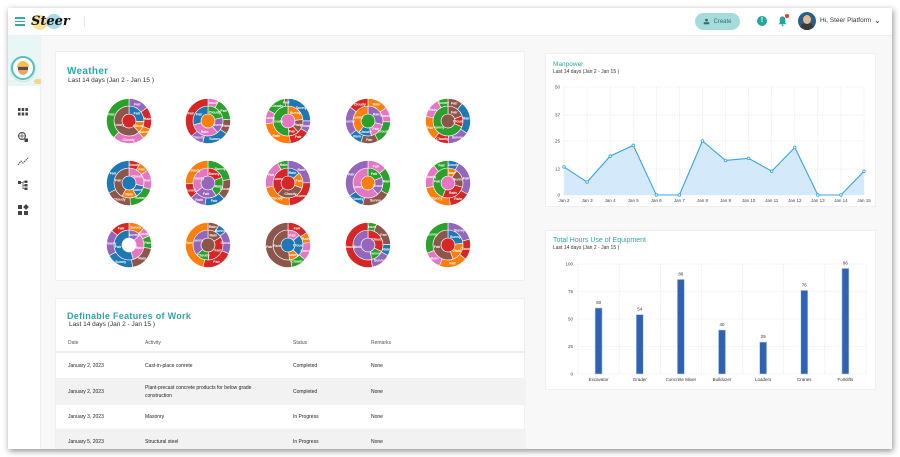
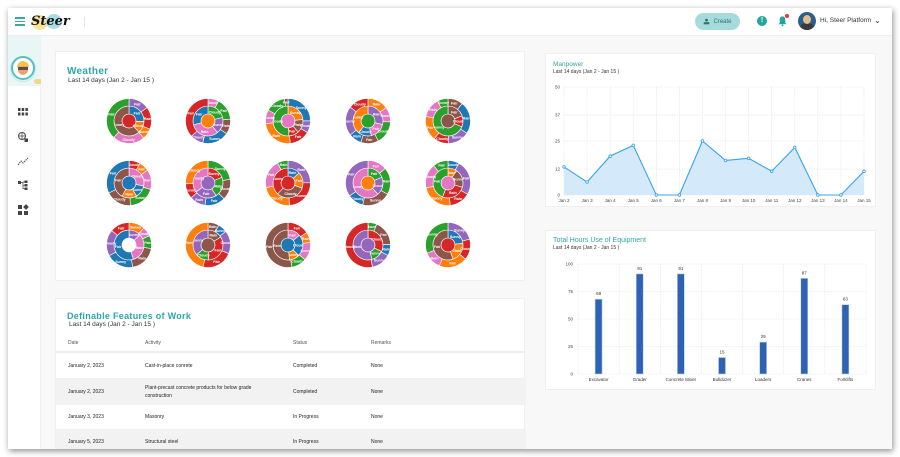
Total Hours Use of Equipment/Excavator: 60 -> 68
Total Hours Use of Equipment/Grader: 54 -> 91
Total Hours Use of Equipment/Concrete Mixer: 86 -> 91
Total Hours Use of Equipment/Bulldozer: 40 -> 15
Total Hours Use of Equipment/Cranes: 76 -> 87
Total Hours Use of Equipment/Forklifts: 96 -> 63
